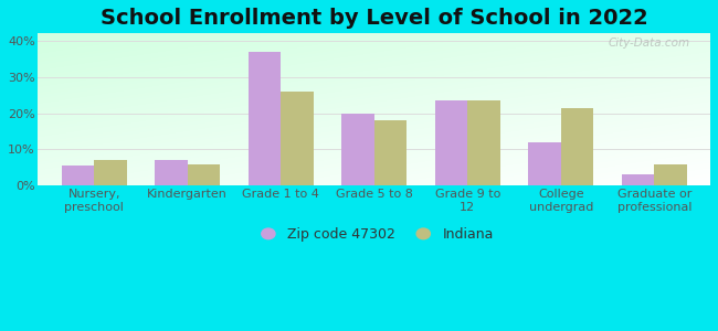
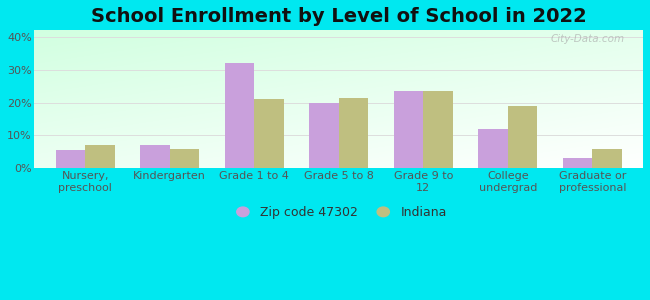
Zip code 47302/Grade 1 to 4: 37.0% -> 32.0%
Indiana/Grade 1 to 4: 26.0% -> 21.0%
Indiana/Grade 5 to 8: 18.0% -> 21.5%
Indiana/College undergrad: 21.5% -> 19.0%
